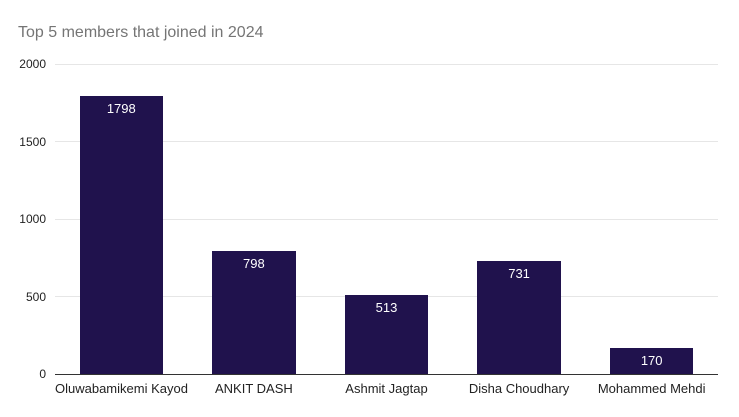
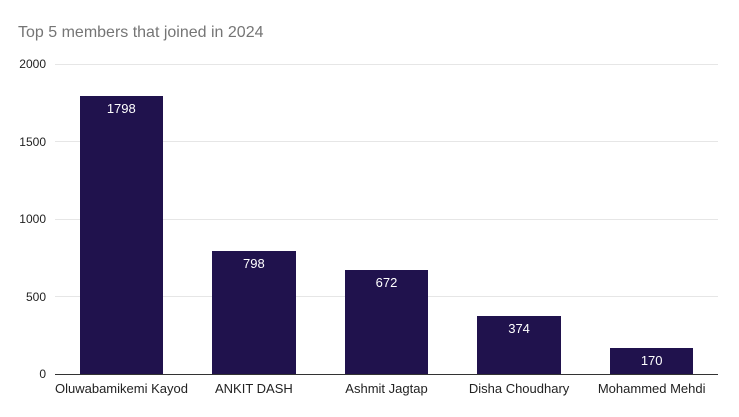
Ashmit Jagtap: 513 -> 672
Disha Choudhary: 731 -> 374
